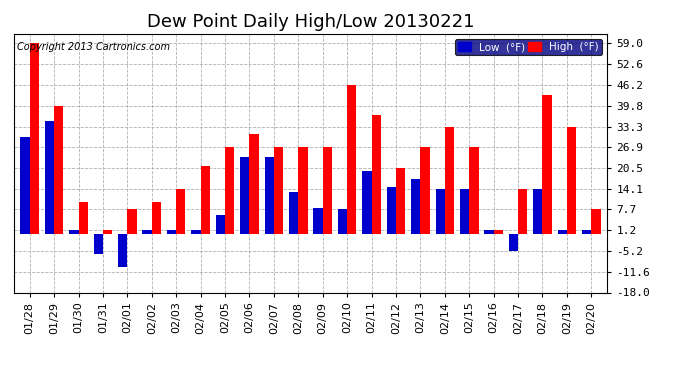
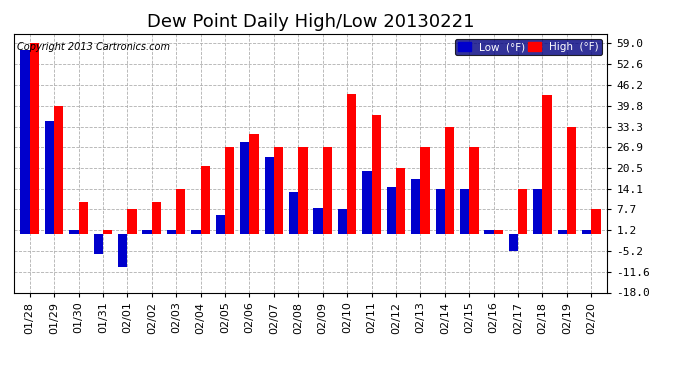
Low (°F)/01/28: 30.0 -> 57.0
Low (°F)/02/06: 24.0 -> 28.5
High (°F)/02/10: 46.2 -> 43.5
